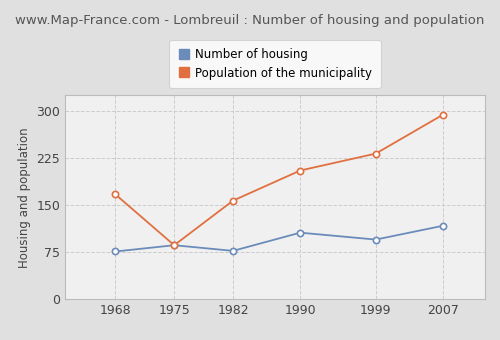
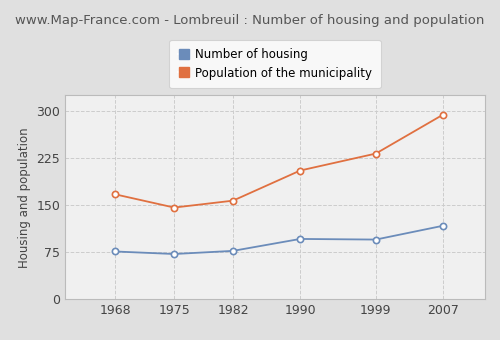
Number of housing/1975: 86 -> 72
Population of the municipality/1975: 86 -> 146
Number of housing/1990: 106 -> 96
